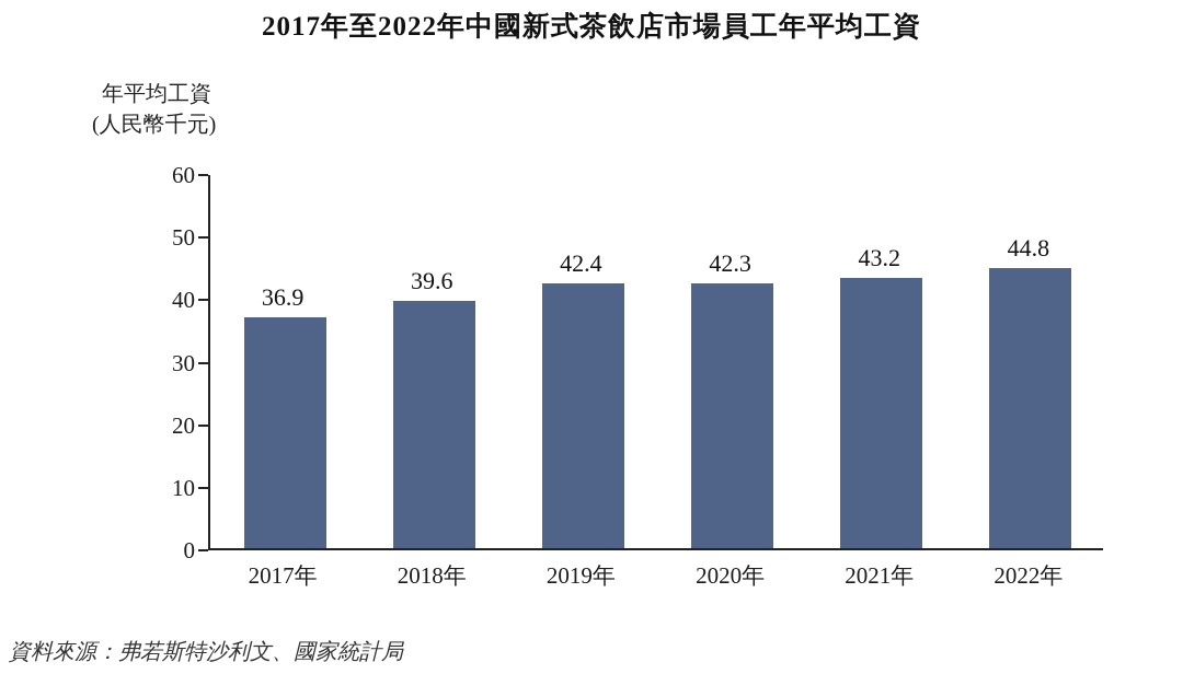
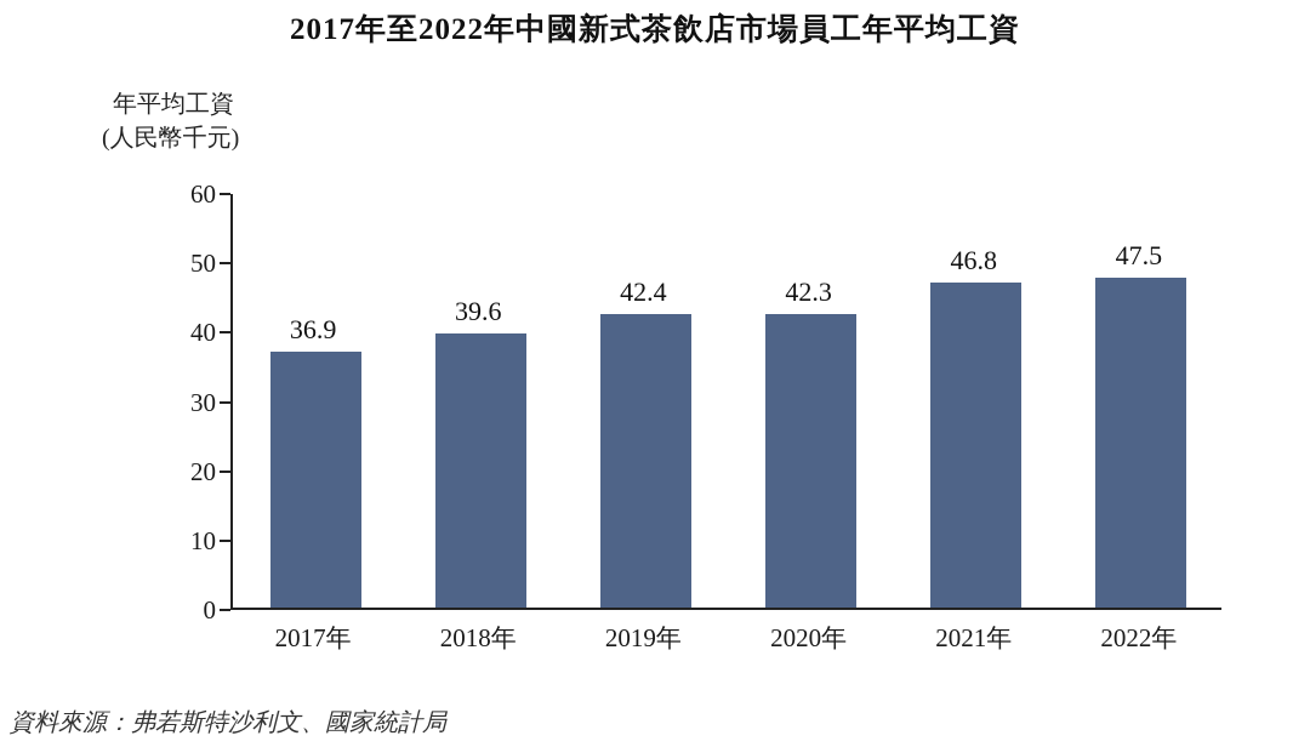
2021年: 43.2 -> 46.8
2022年: 44.8 -> 47.5
